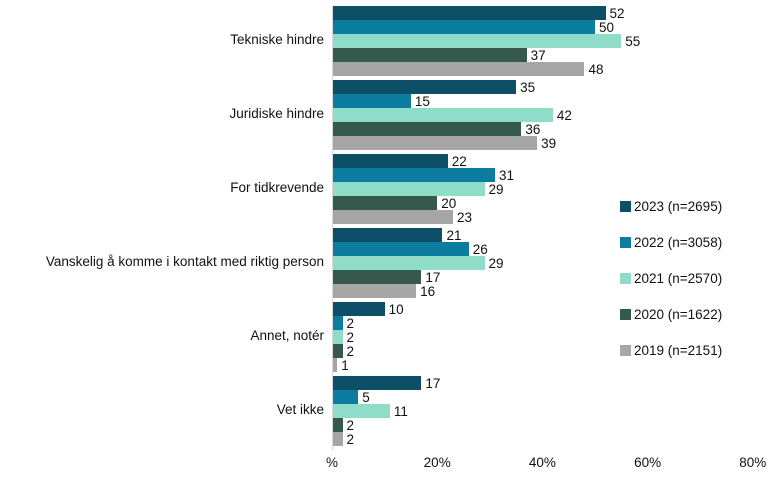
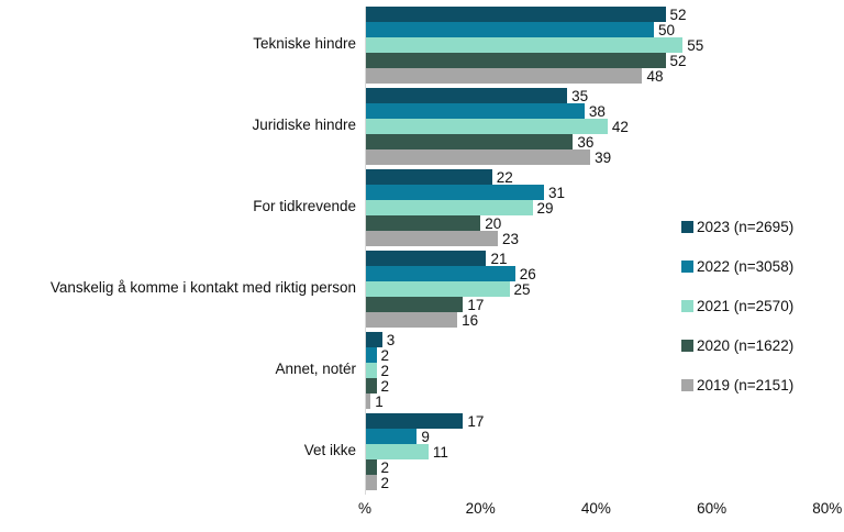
2020 (n=1622)/Tekniske hindre: 37 -> 52
2022 (n=3058)/Juridiske hindre: 15 -> 38
2021 (n=2570)/Vanskelig å komme i kontakt med riktig person: 29 -> 25
2023 (n=2695)/Annet, notér: 10 -> 3
2022 (n=3058)/Vet ikke: 5 -> 9
